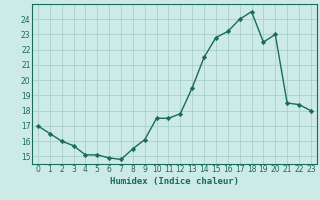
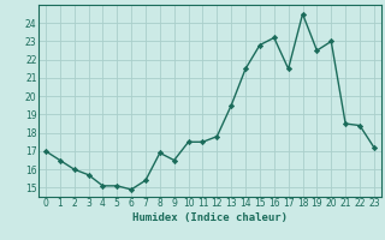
7: 14.8 -> 15.4
8: 15.5 -> 16.9
9: 16.1 -> 16.5
17: 24.0 -> 21.5
23: 18.0 -> 17.2
